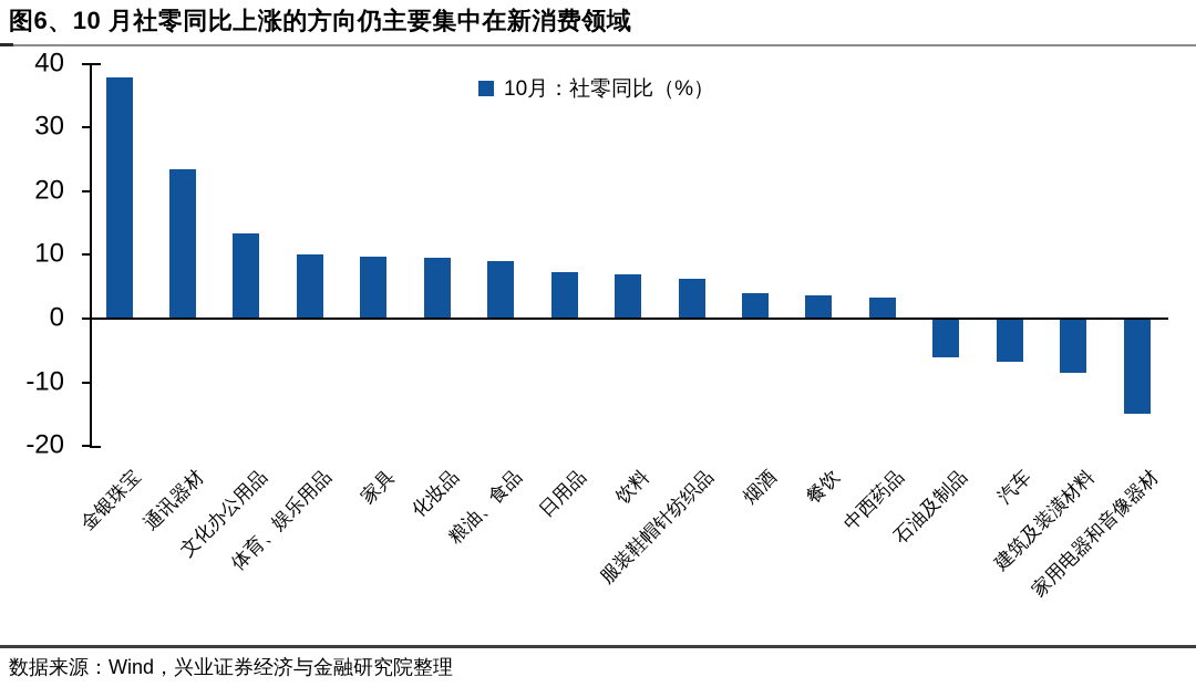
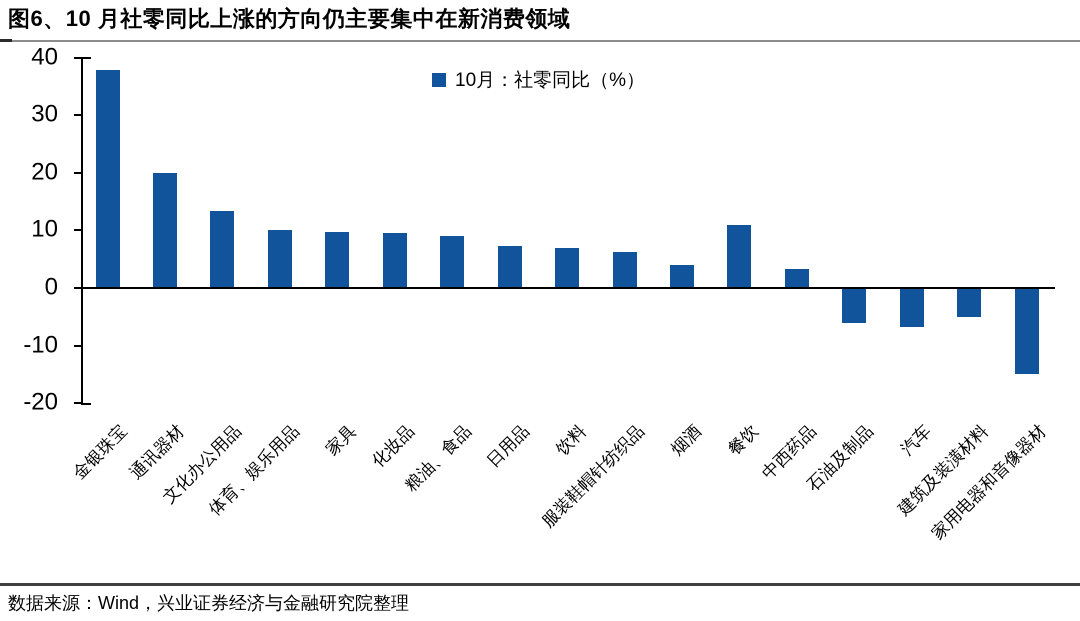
通讯器材: 23 -> 20
餐饮: 4 -> 11
建筑及装潢材料: -8 -> -5
